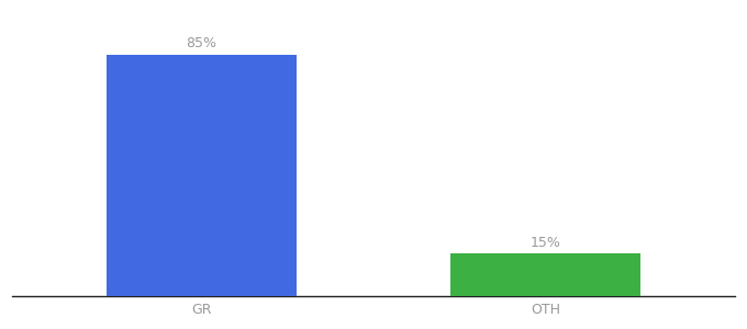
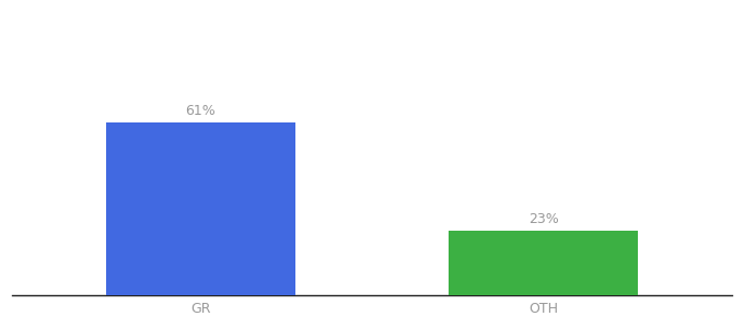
GR: 85% -> 61%
OTH: 15% -> 23%
